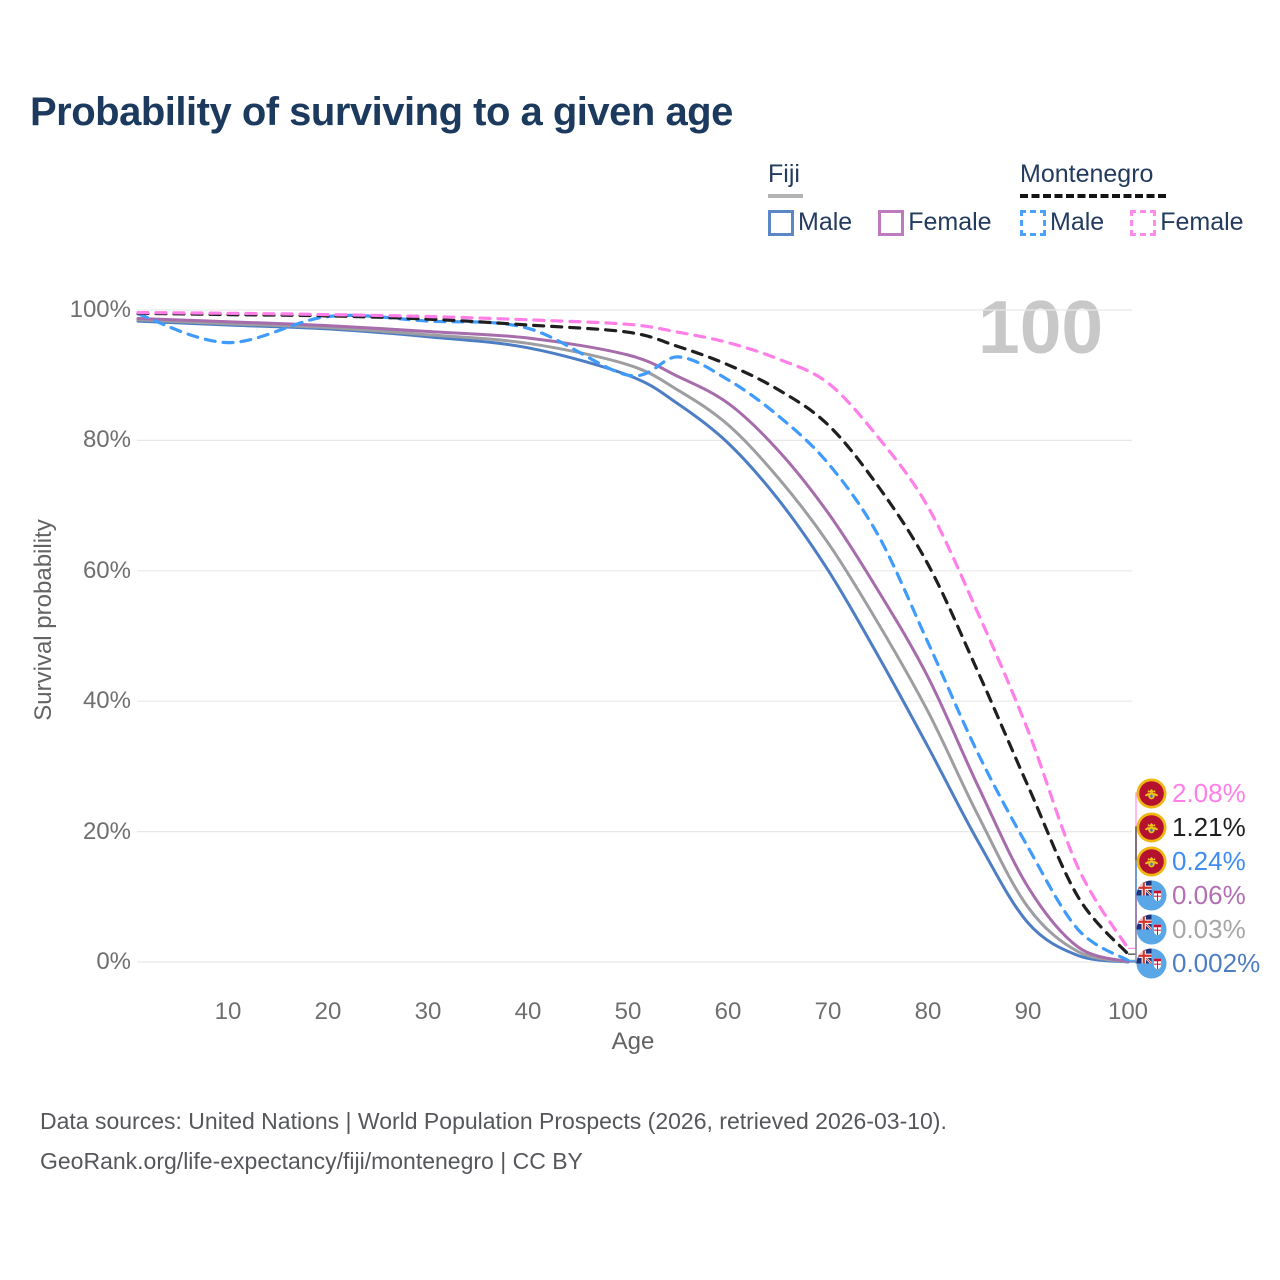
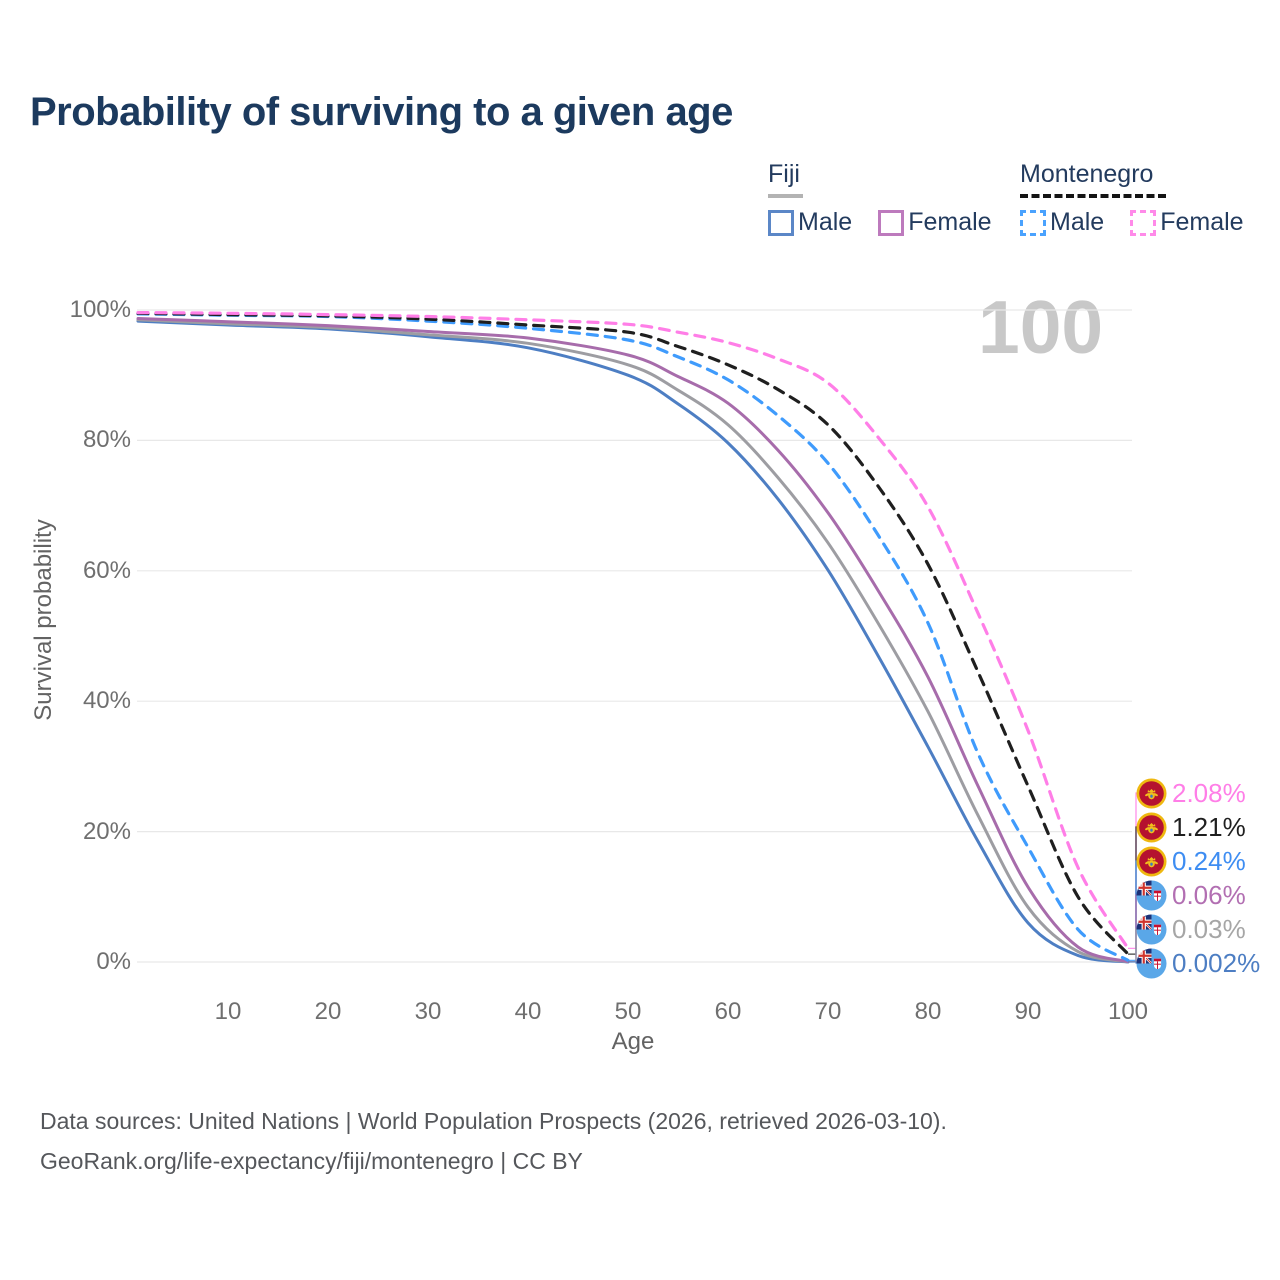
Montenegro Male/10: 95% -> 99%
Montenegro Male/50: 90% -> 95%
Montenegro Male/80: 49% -> 52%
